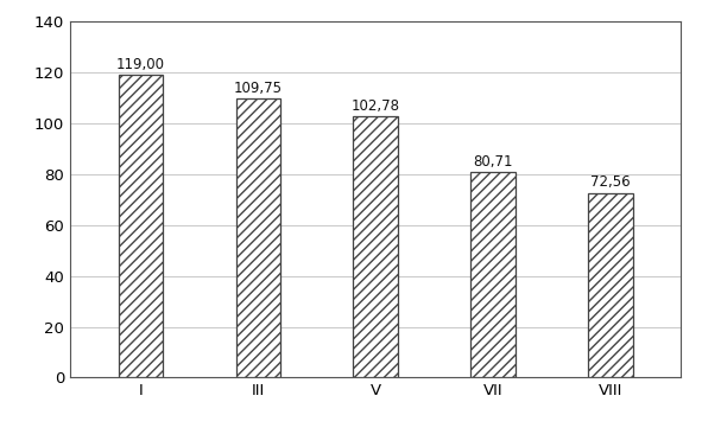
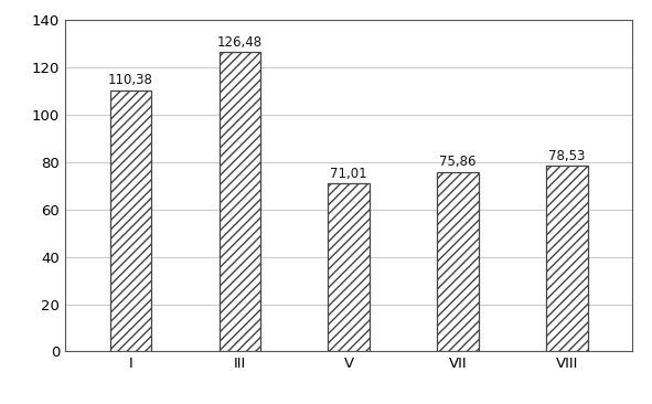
I: 119,00 -> 110,38
III: 109,75 -> 126,48
V: 102,78 -> 71,01
VII: 80,71 -> 75,86
VIII: 72,56 -> 78,53
